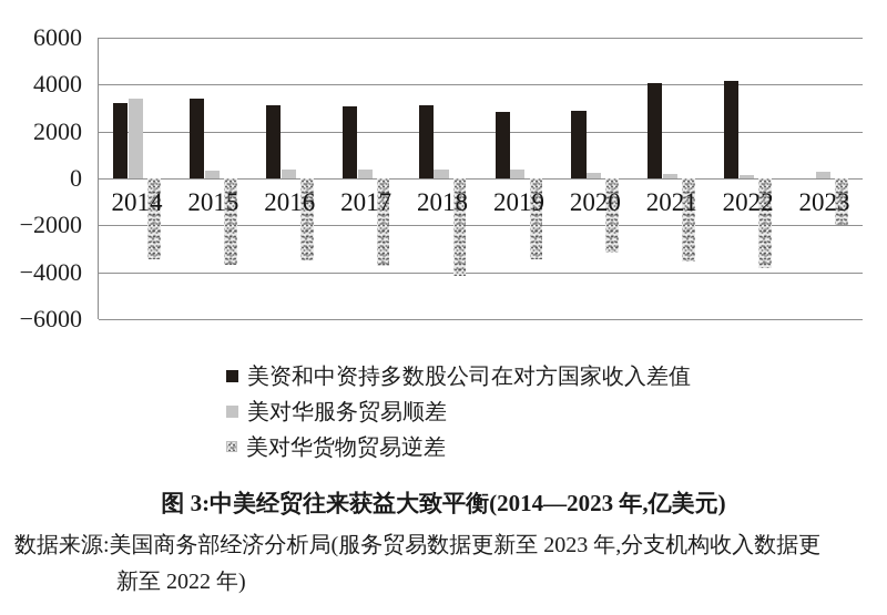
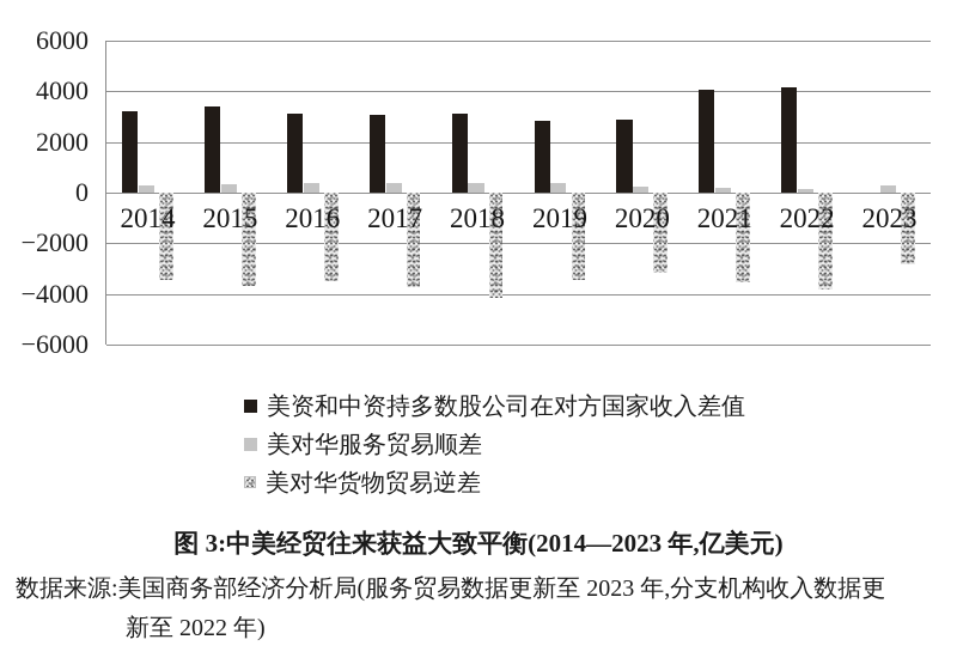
美对华服务贸易顺差/2014: 3400 -> 300
美对华货物贸易逆差/2023: -2000 -> -2800
